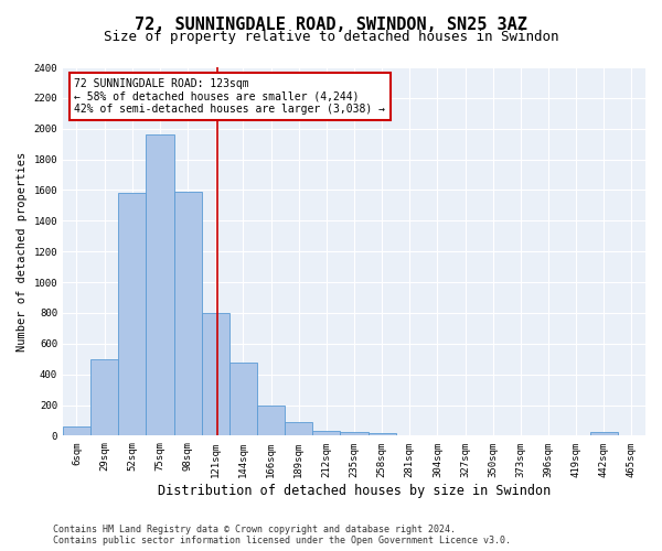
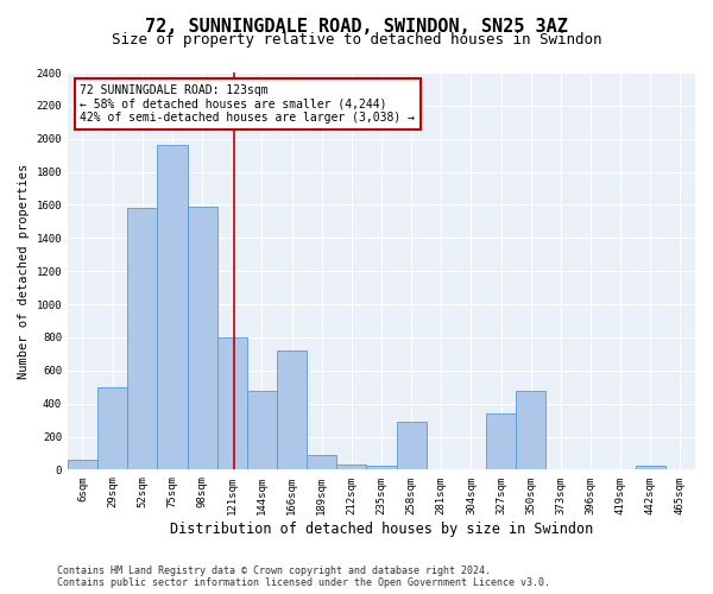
166sqm: 200 -> 720
258sqm: 20 -> 290
327sqm: 0 -> 340
350sqm: 0 -> 480
